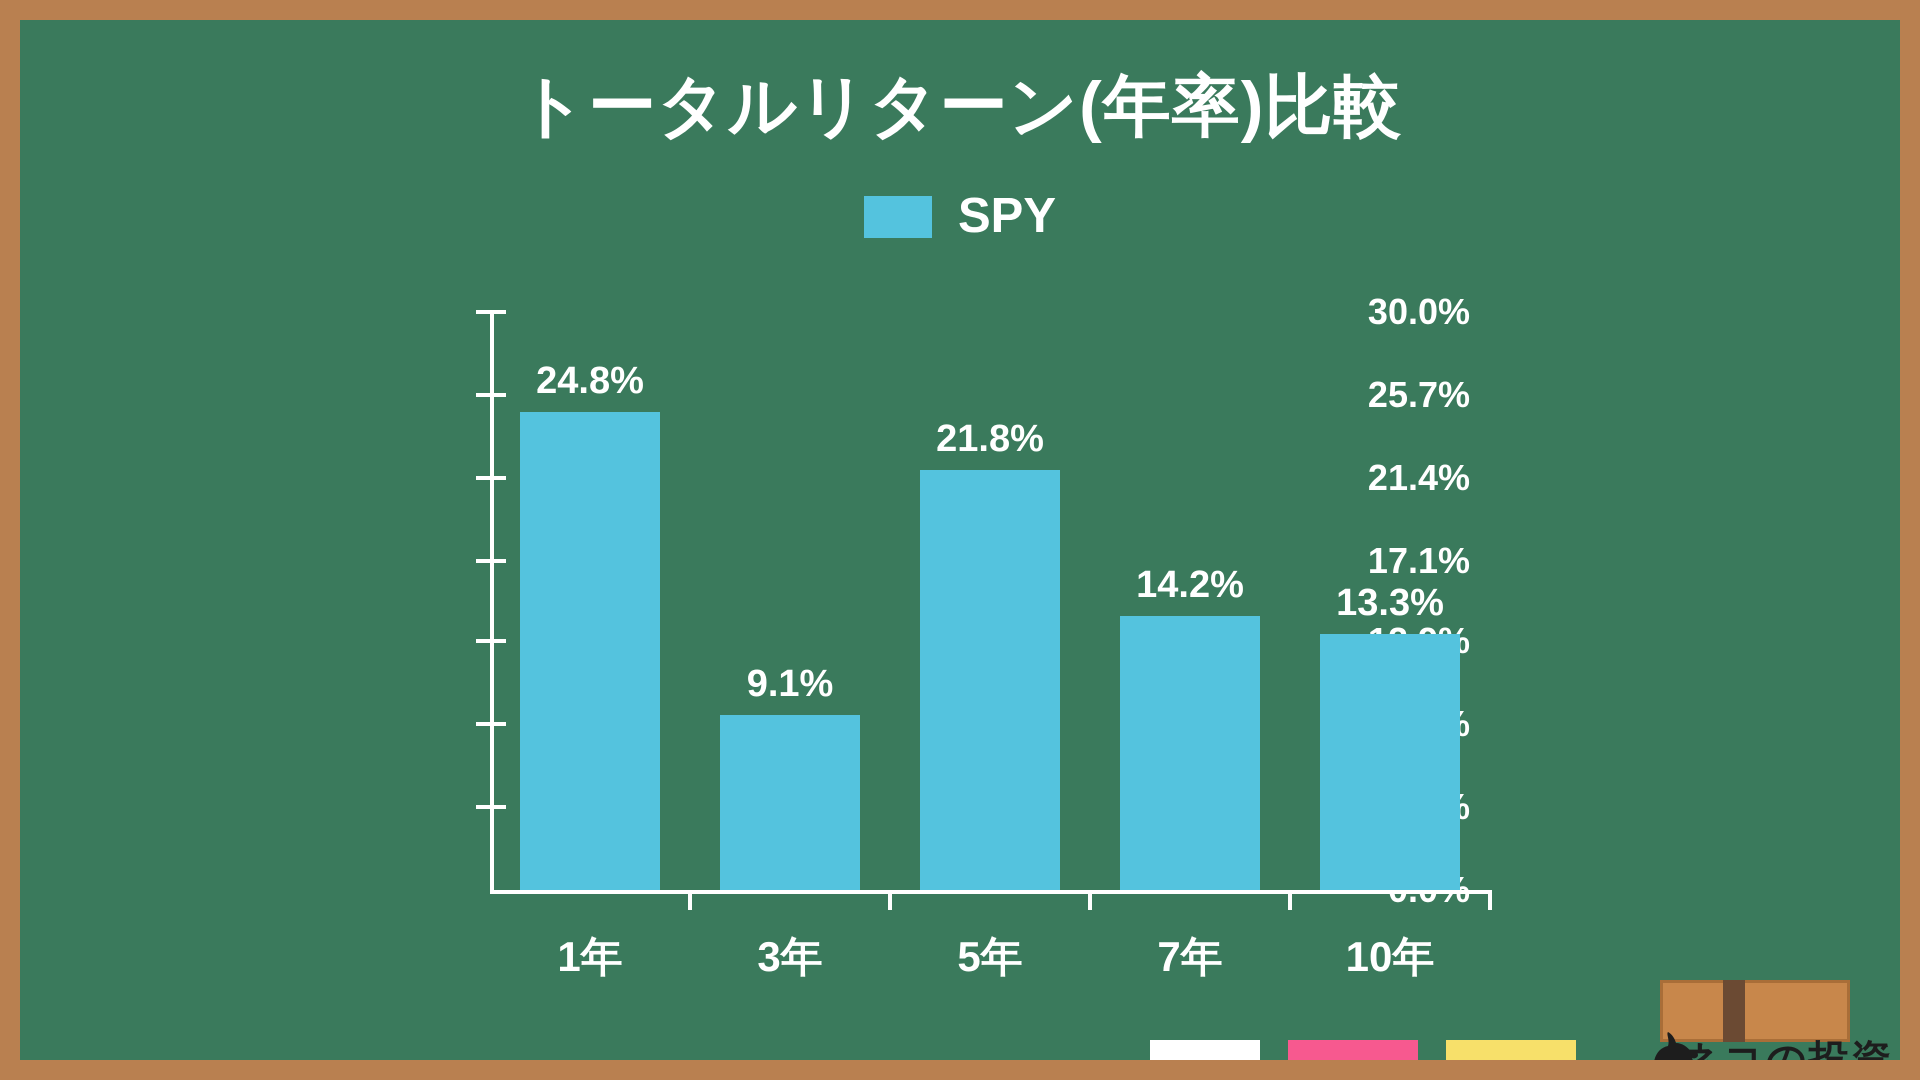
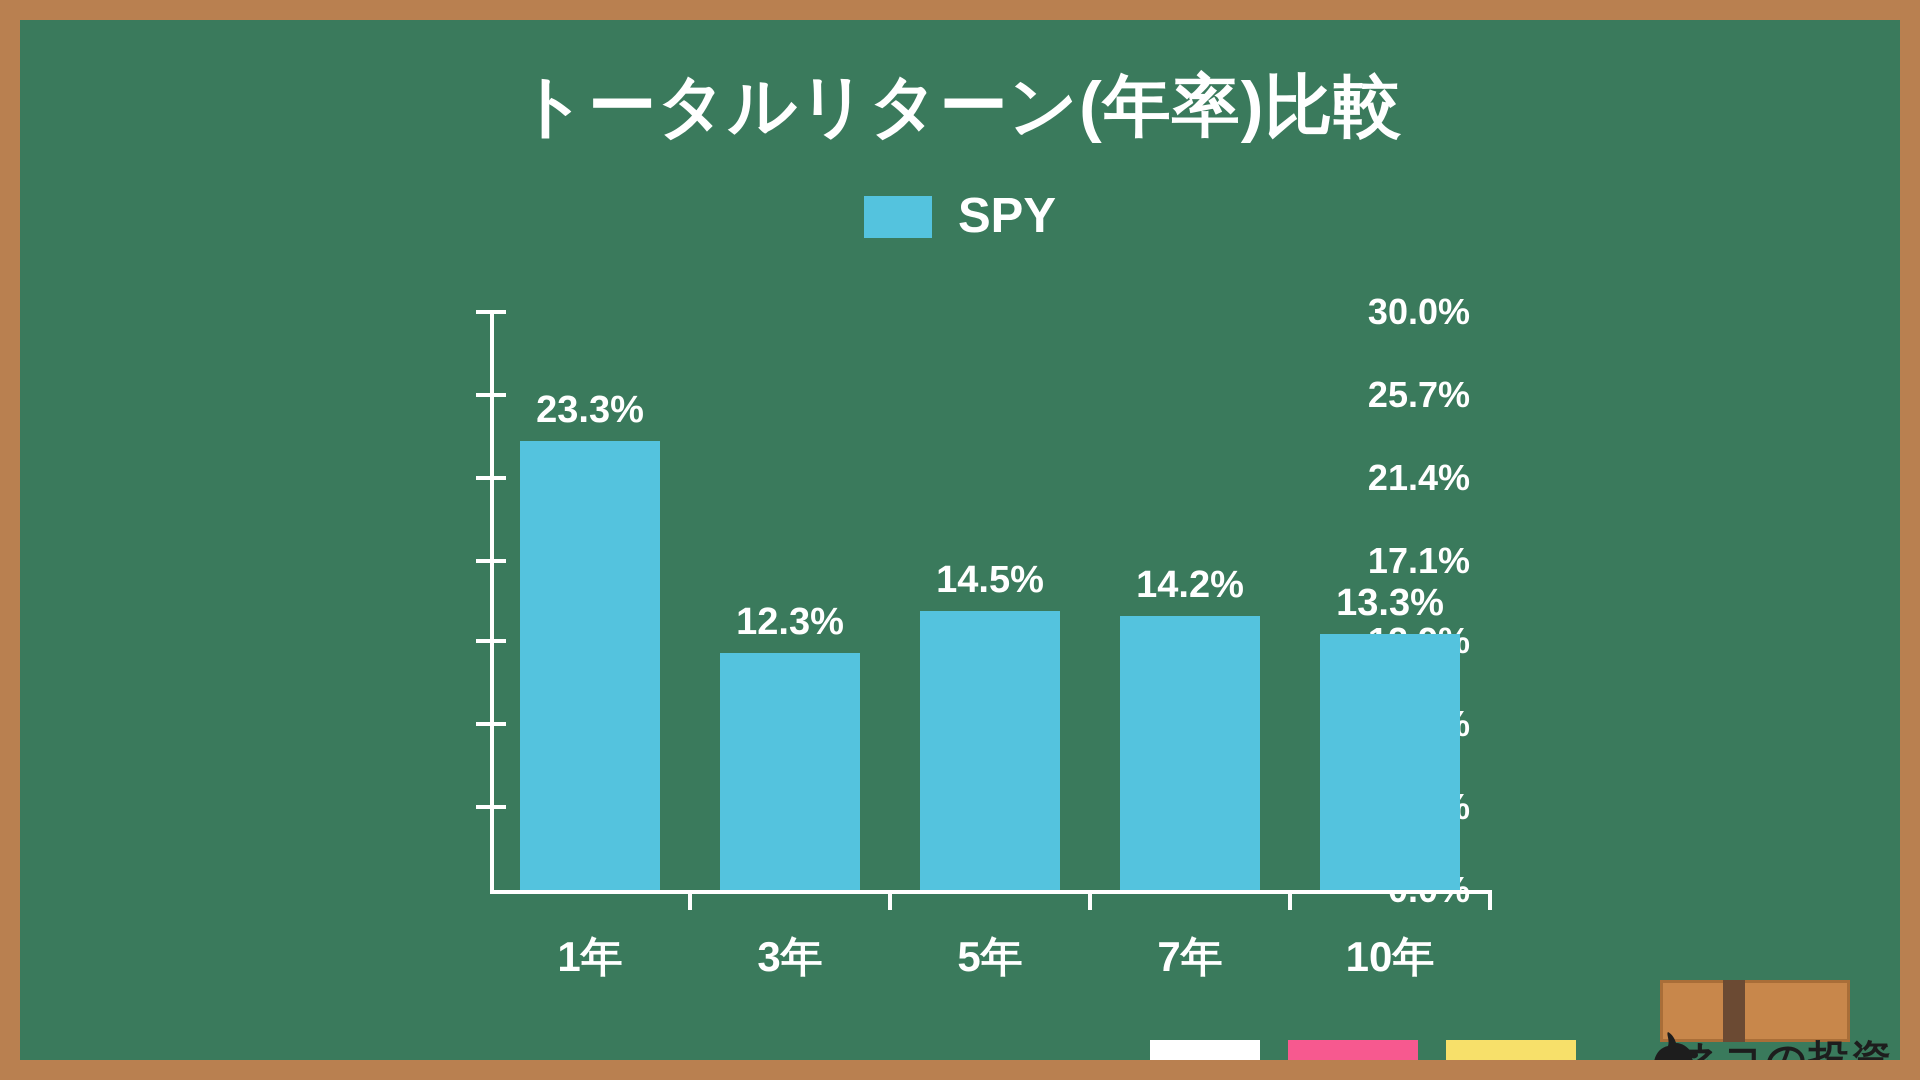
1年: 24.8% -> 23.3%
3年: 9.1% -> 12.3%
5年: 21.8% -> 14.5%
